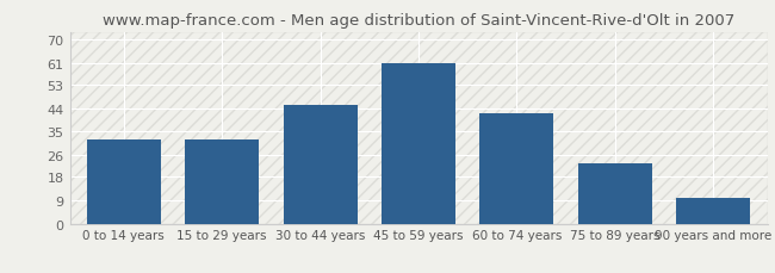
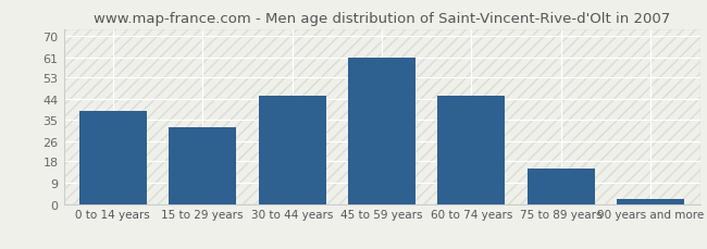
0 to 14 years: 32 -> 39
60 to 74 years: 42 -> 45
75 to 89 years: 23 -> 15
90 years and more: 10 -> 2
